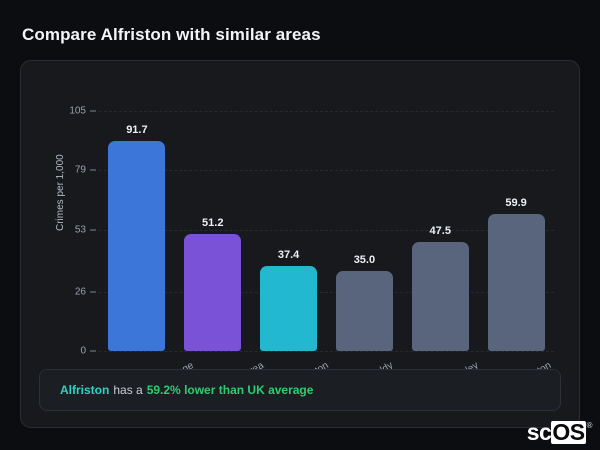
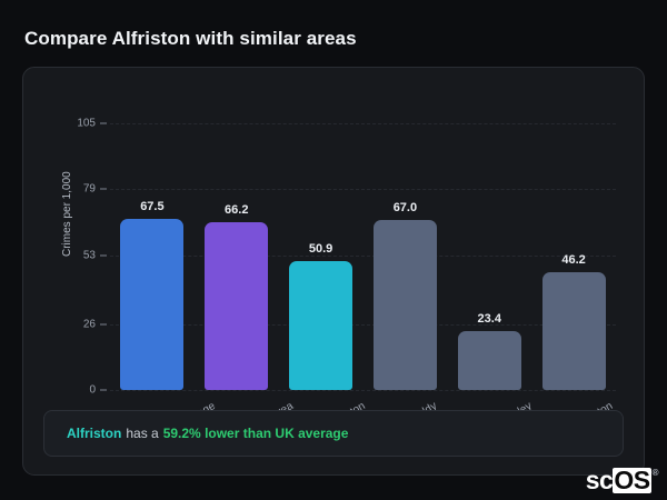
UK Average: 91.7 -> 67.5
Local Area: 51.2 -> 66.2
Alfriston: 37.4 -> 50.9
Caldy: 35.0 -> 67.0
Methley: 47.5 -> 23.4
Clutton: 59.9 -> 46.2
